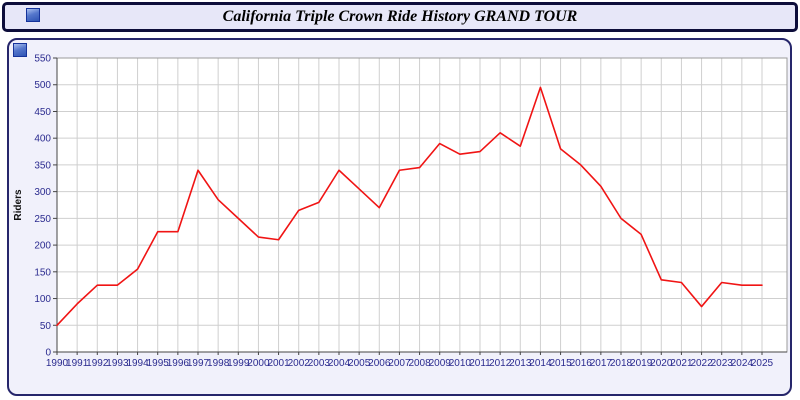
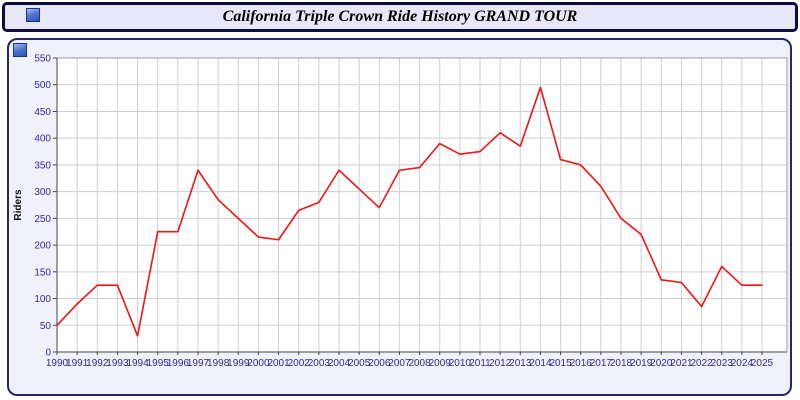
1994: 160 -> 30
2015: 380 -> 360
2023: 130 -> 160
